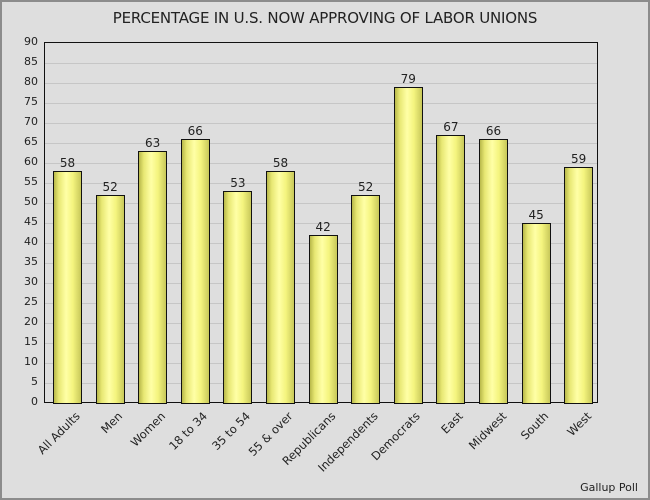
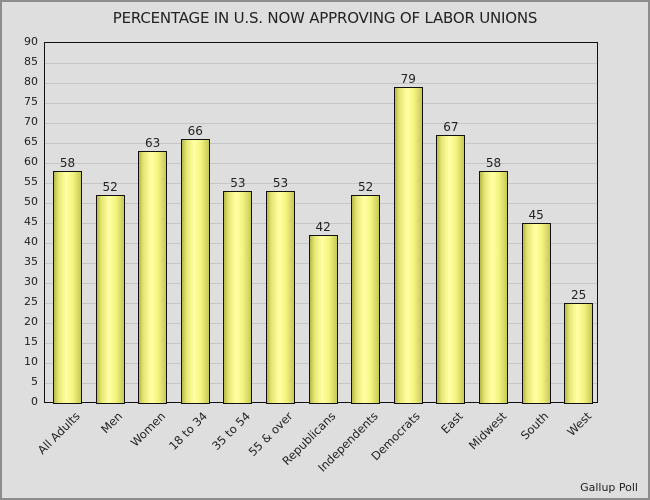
55 & over: 58 -> 53
Midwest: 66 -> 58
West: 59 -> 25
